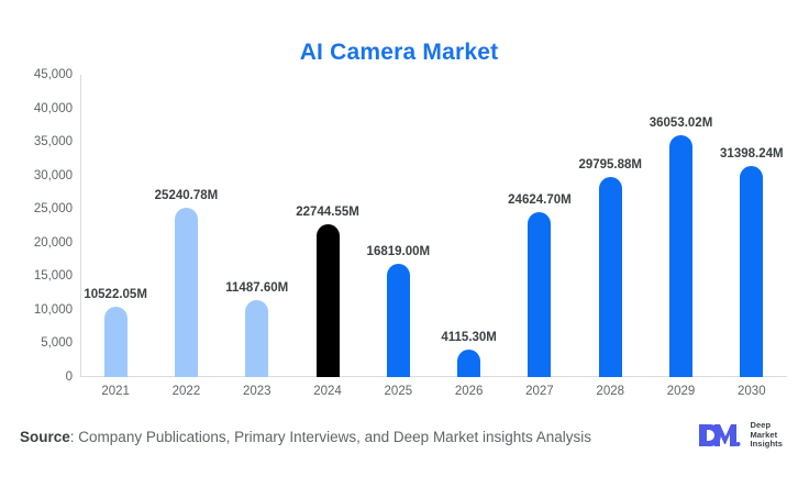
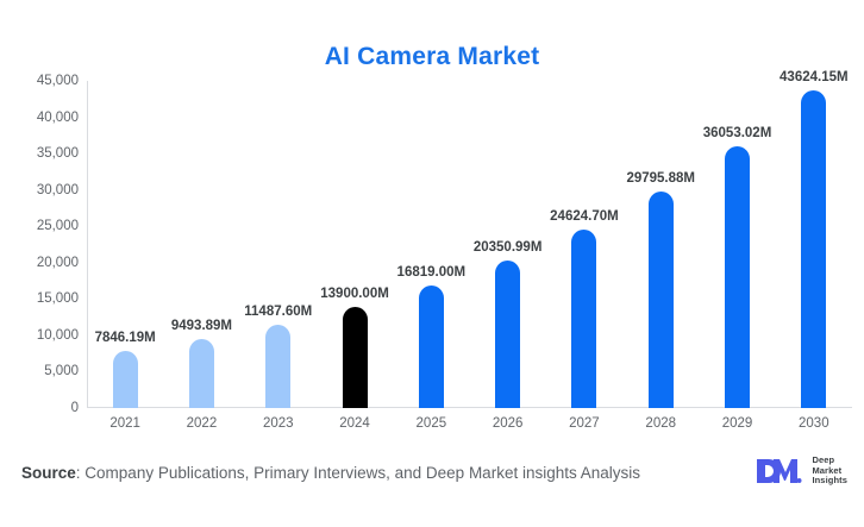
2021: 10522.05M -> 7846.19M
2022: 25240.78M -> 9493.89M
2024: 22744.55M -> 13900.00M
2026: 4115.30M -> 20350.99M
2030: 31398.24M -> 43624.15M
